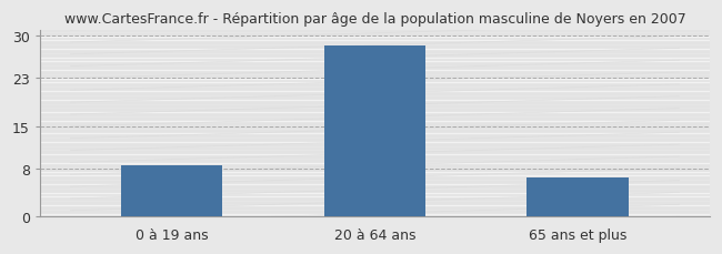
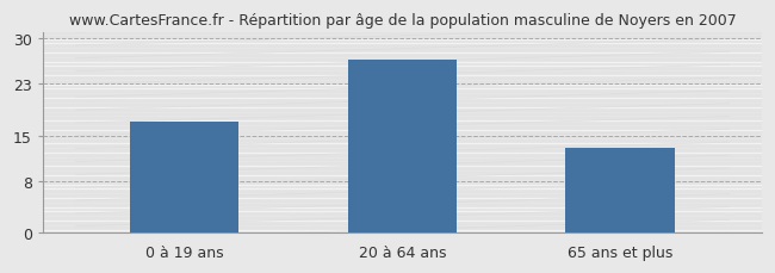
0 à 19 ans: 8.5 -> 17.2
20 à 64 ans: 28.5 -> 26.8
65 ans et plus: 6.5 -> 13.2
